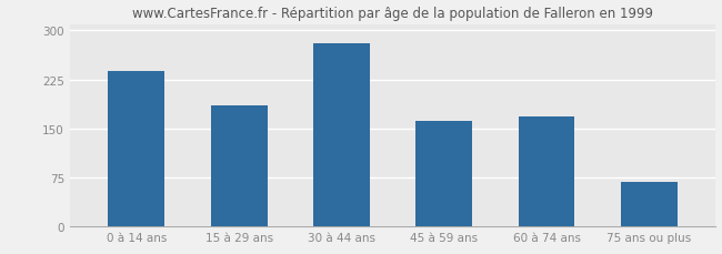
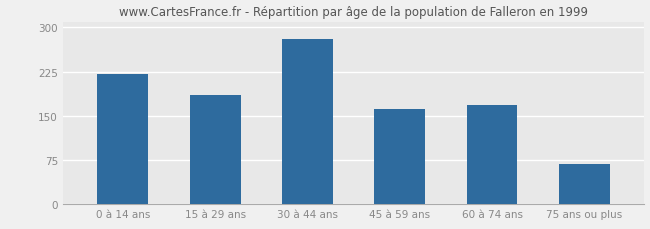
0 à 14 ans: 238 -> 220
